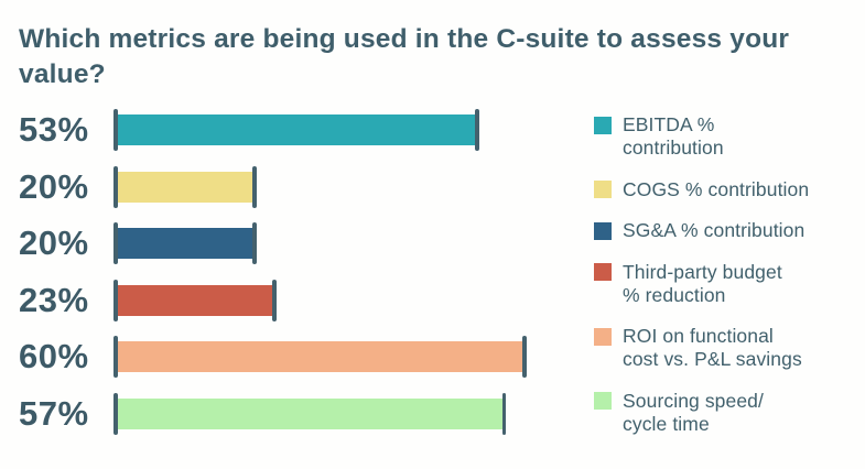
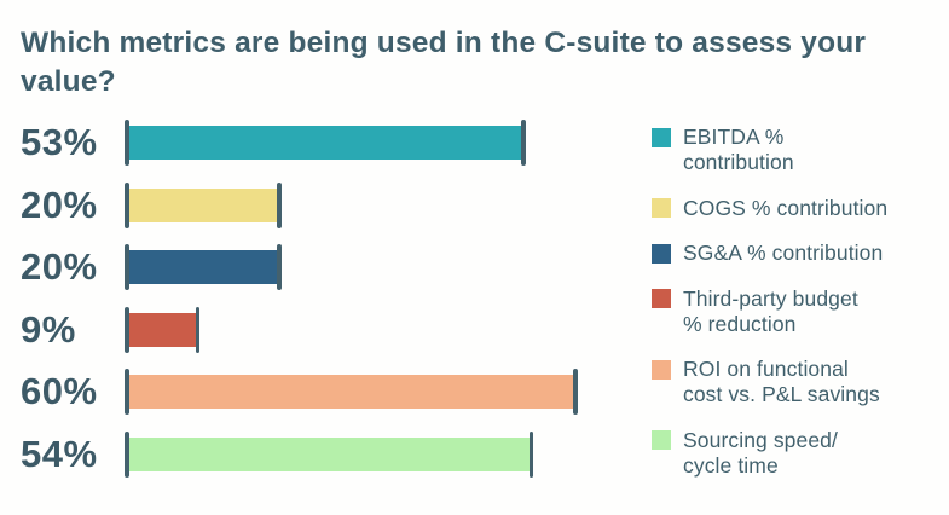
Third-party budget % reduction: 23% -> 9%
Sourcing speed/ cycle time: 57% -> 54%
